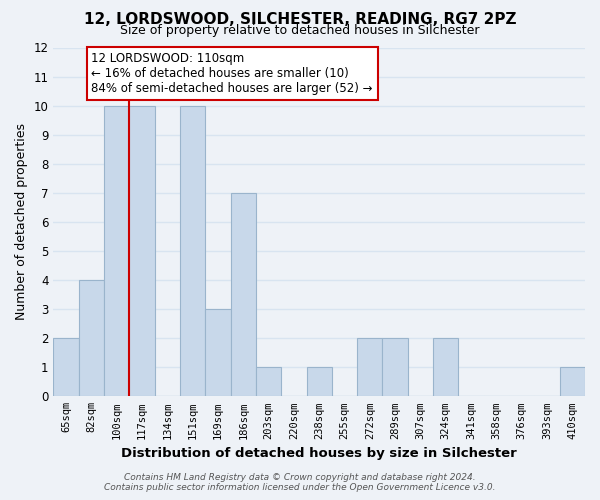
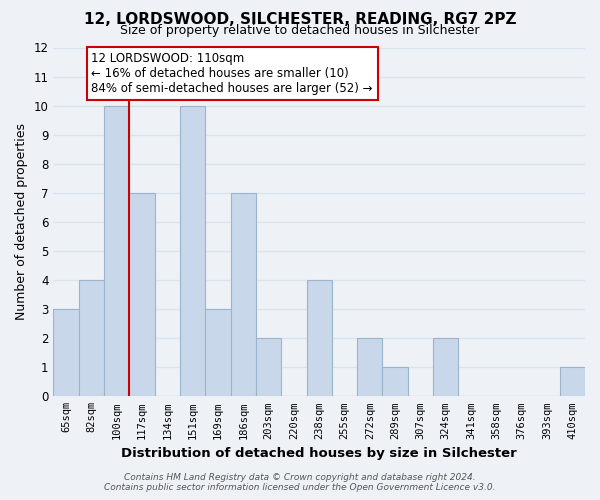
65sqm: 2 -> 3
117sqm: 10 -> 7
203sqm: 1 -> 2
238sqm: 1 -> 4
289sqm: 2 -> 1
